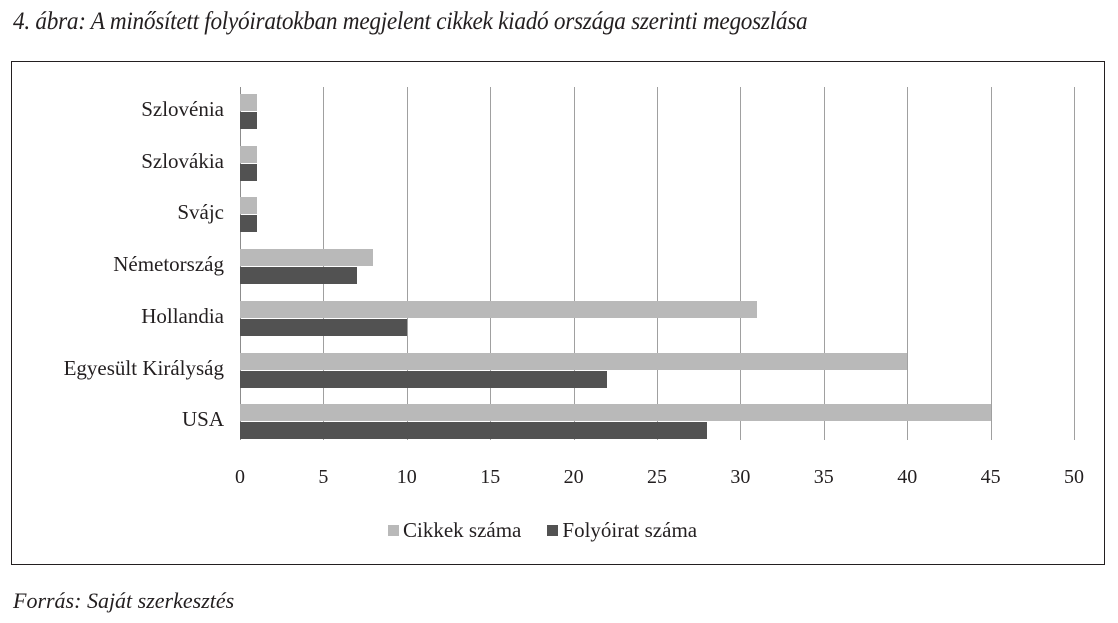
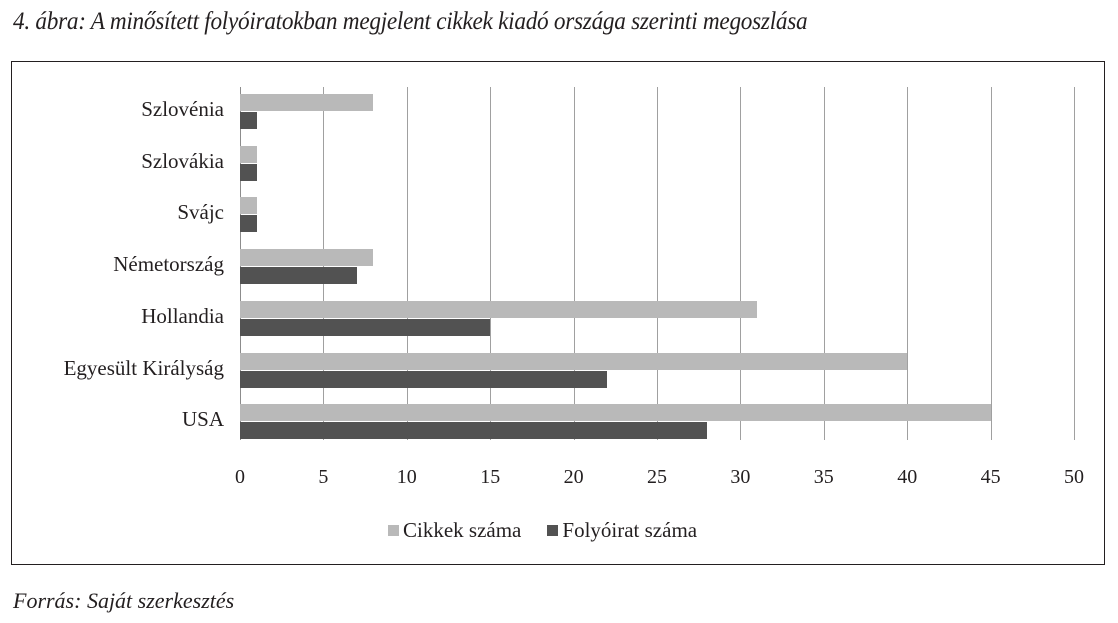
Cikkek száma/Szlovénia: 1 -> 8
Folyóirat száma/Hollandia: 10 -> 15
